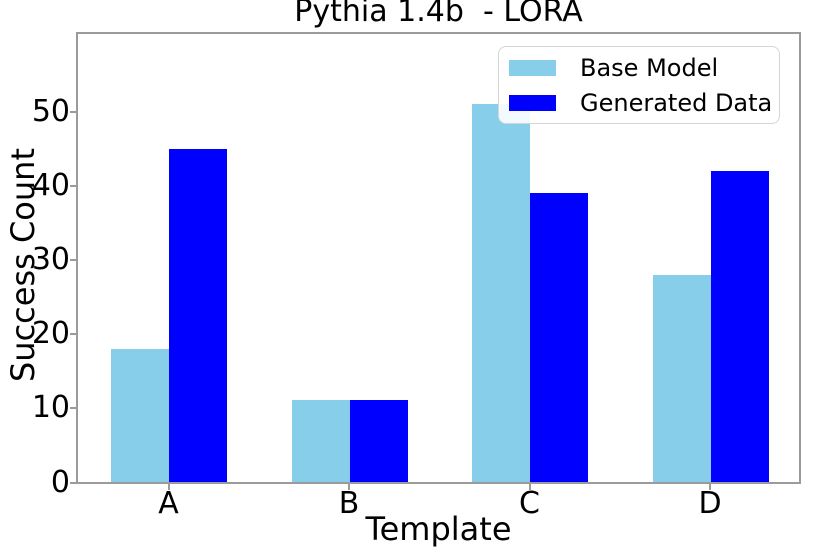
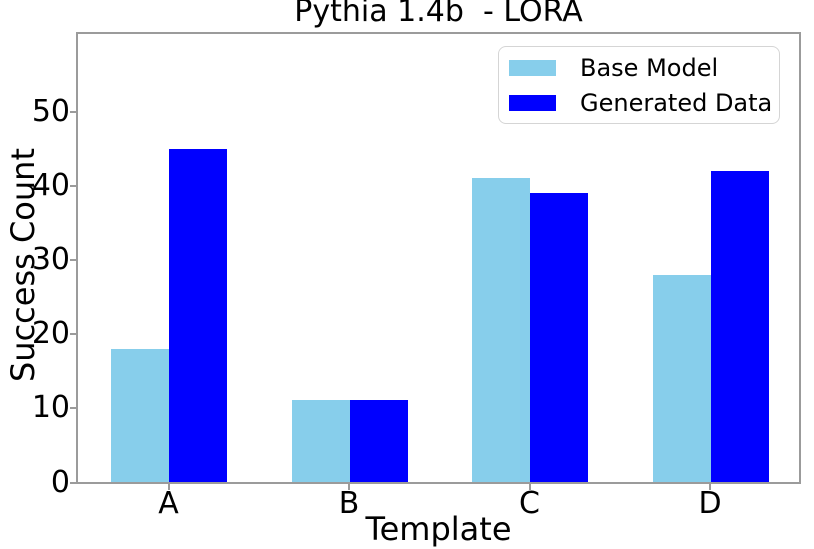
Base Model/C: 51 -> 41
